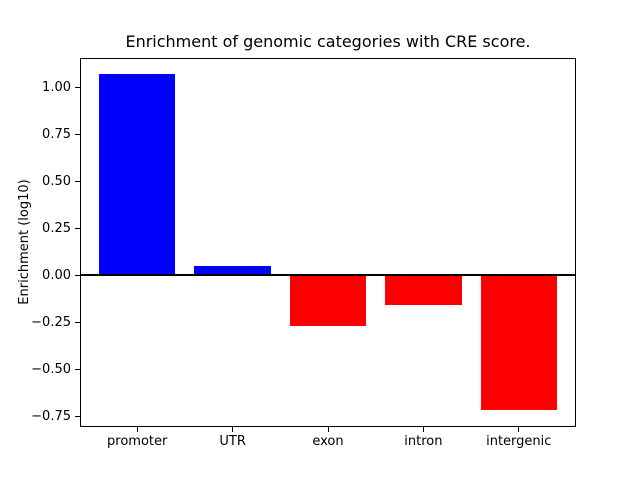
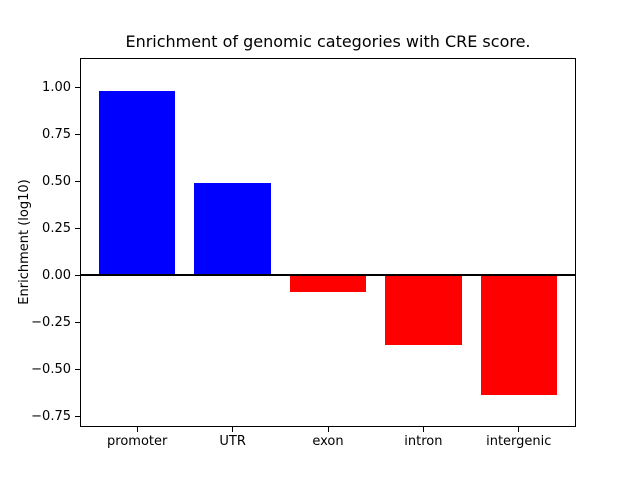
promoter: 1.07 -> 0.98
UTR: 0.05 -> 0.49
exon: -0.27 -> -0.09
intron: -0.16 -> -0.37
intergenic: -0.72 -> -0.64
